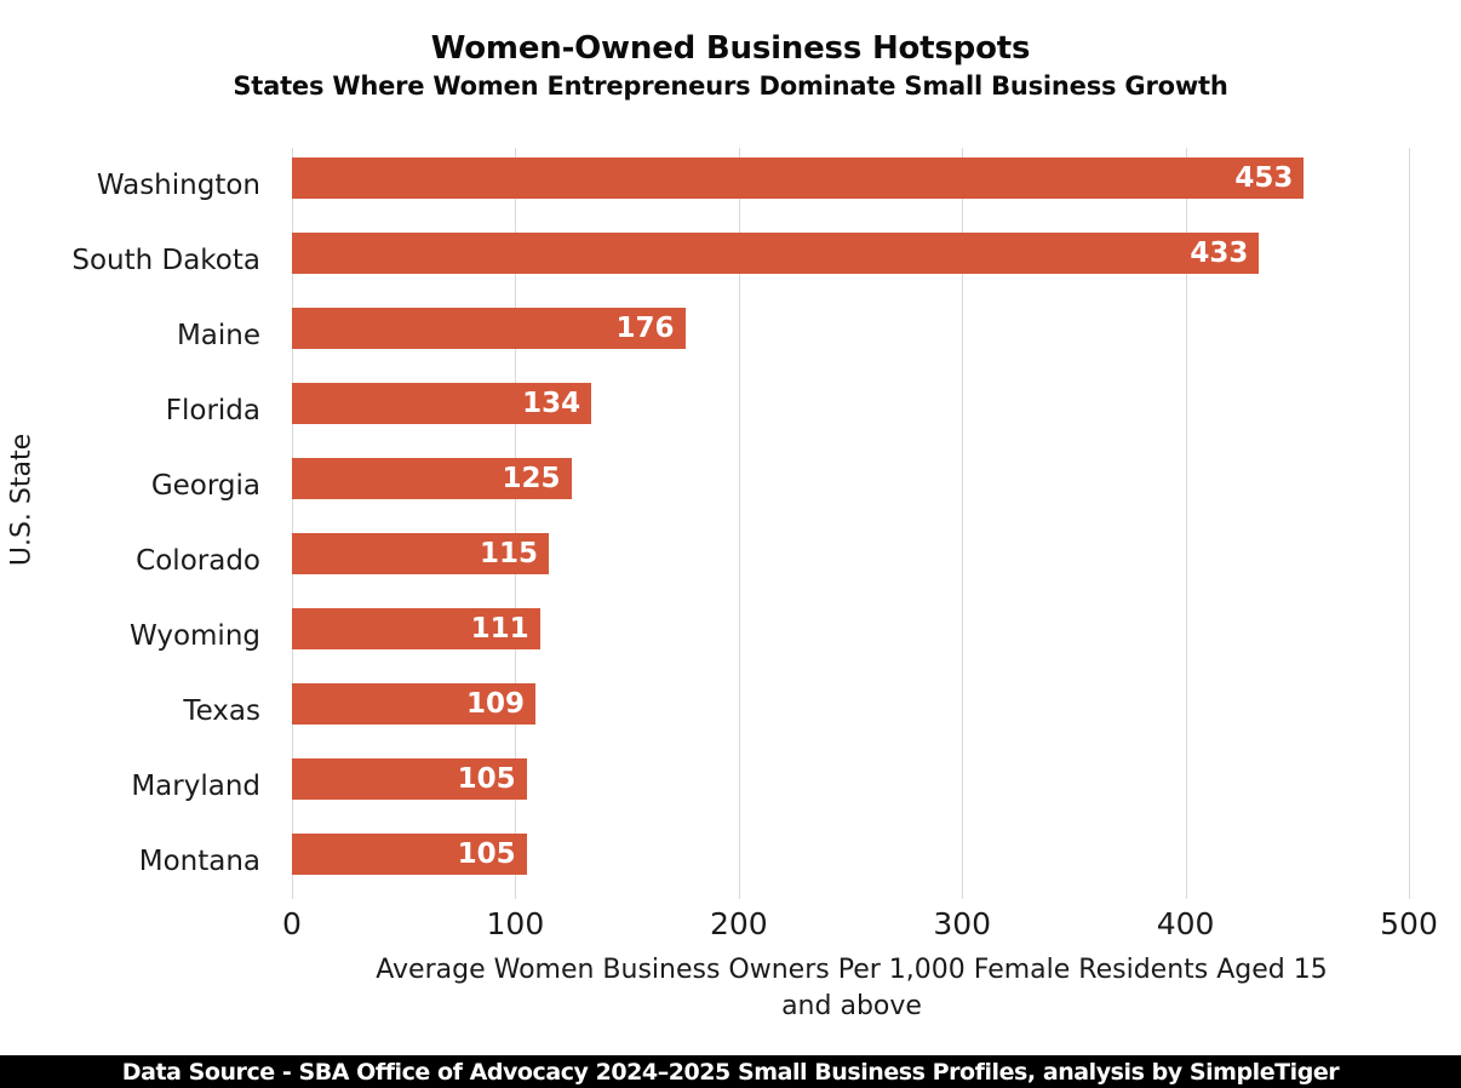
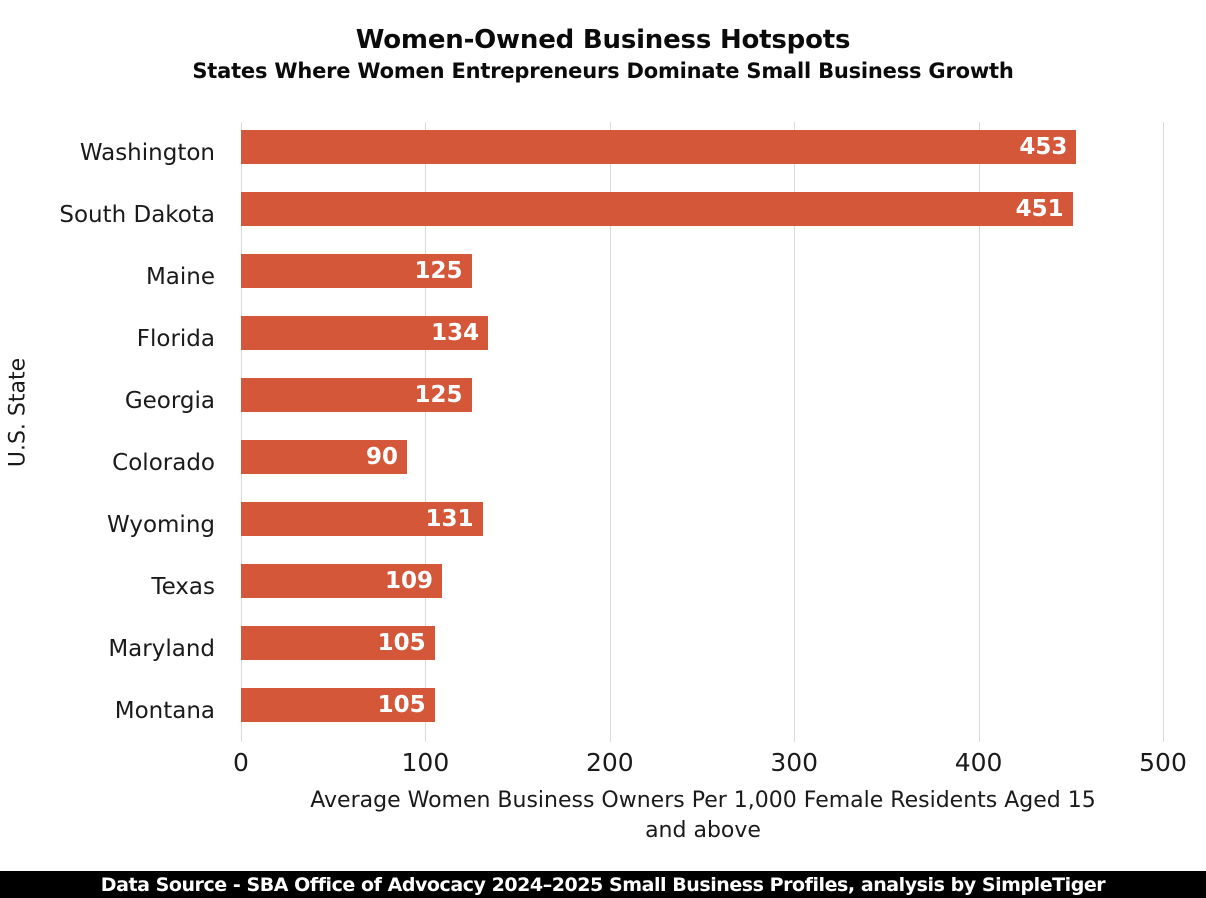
South Dakota: 433 -> 451
Maine: 176 -> 125
Colorado: 115 -> 90
Wyoming: 111 -> 131
